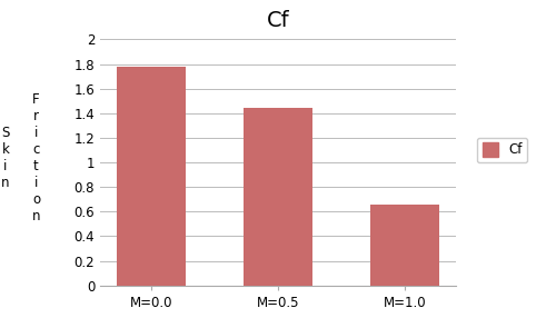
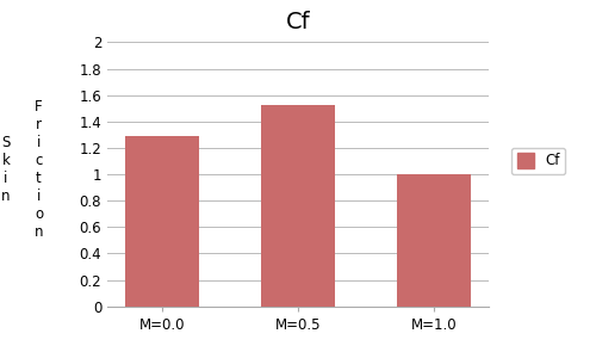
M=0.0: 1.78 -> 1.29
M=0.5: 1.44 -> 1.52
M=1.0: 0.66 -> 1.00
